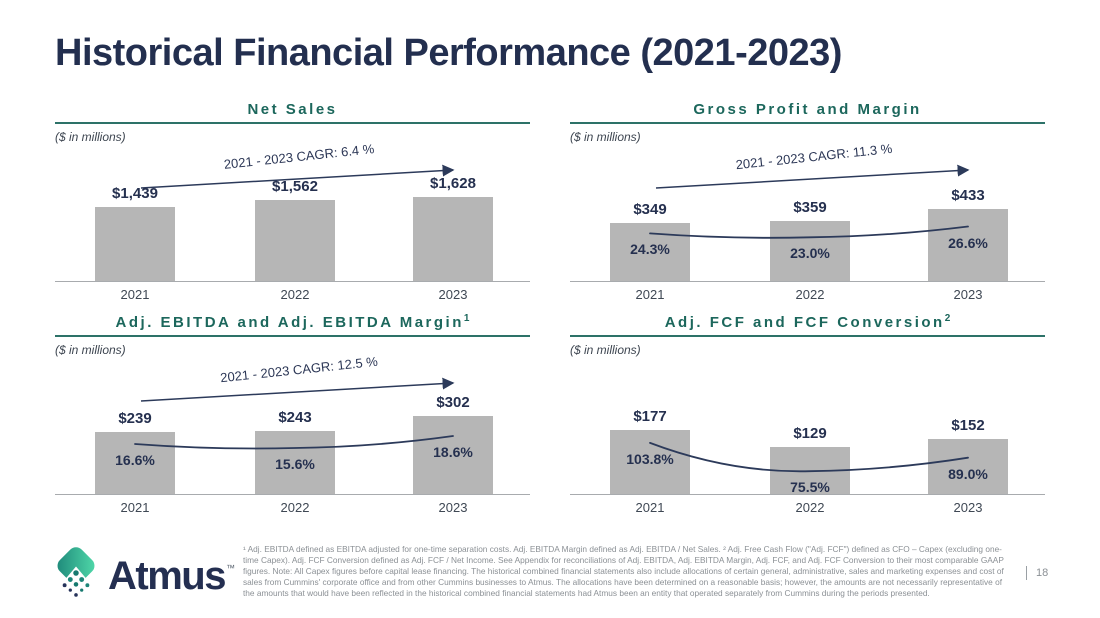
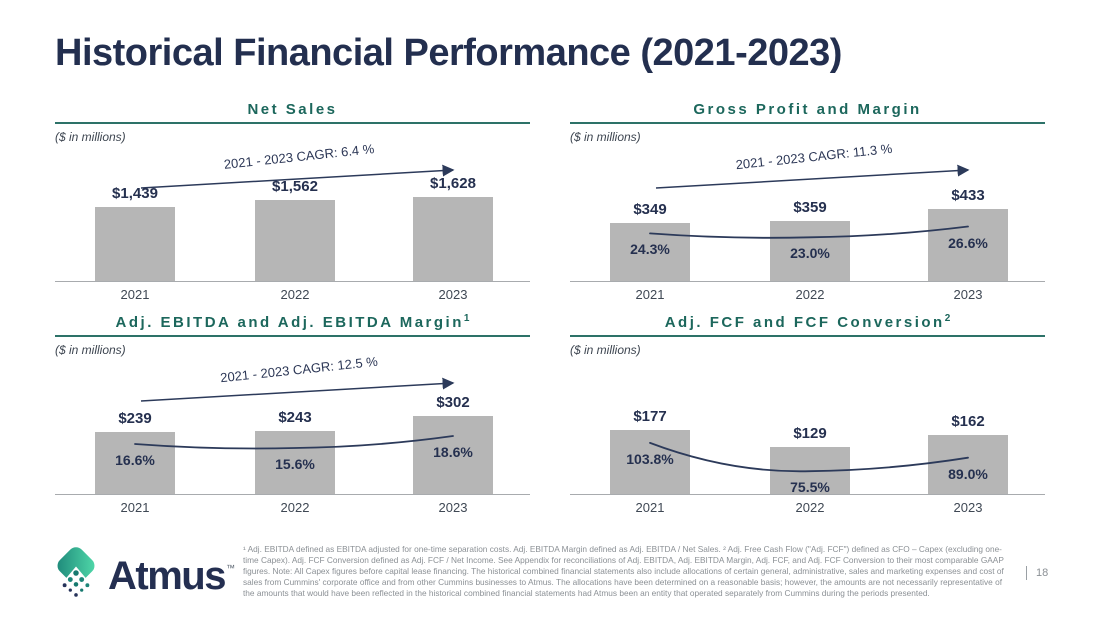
Adj. FCF and FCF Conversion/2023: $152 -> $162
